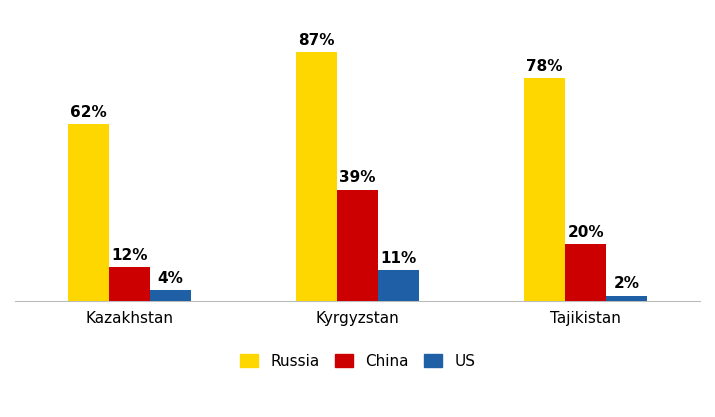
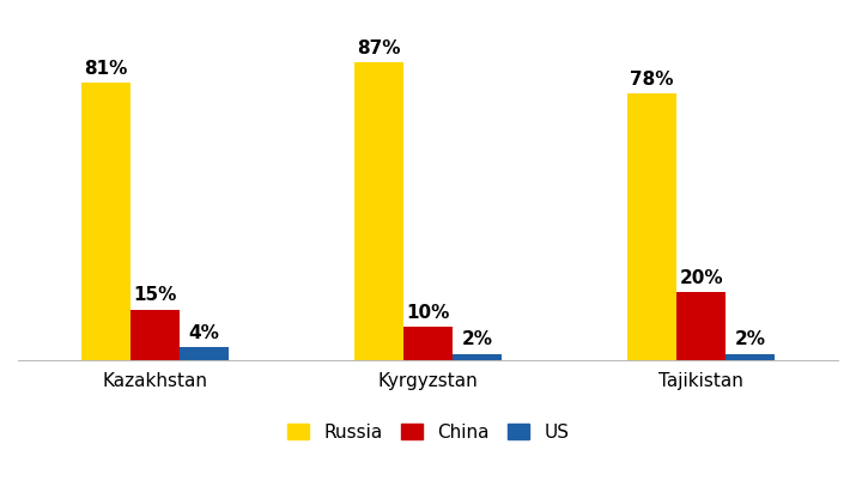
Russia/Kazakhstan: 62% -> 81%
China/Kazakhstan: 12% -> 15%
China/Kyrgyzstan: 39% -> 10%
US/Kyrgyzstan: 11% -> 2%
